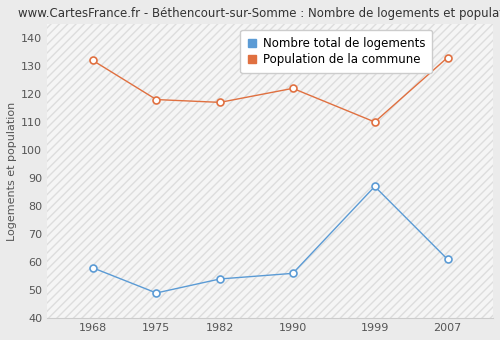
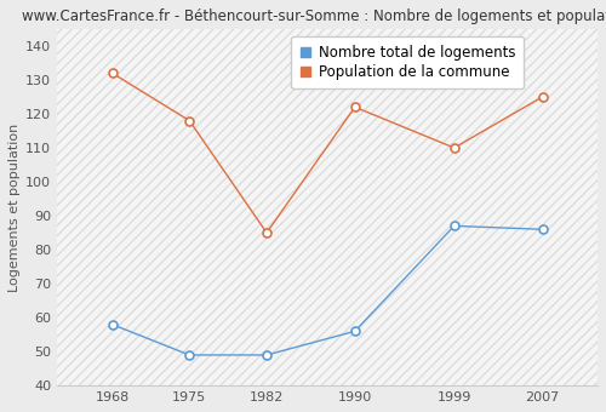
Nombre total de logements/1982: 54 -> 49
Population de la commune/1982: 117 -> 85
Nombre total de logements/2007: 61 -> 86
Population de la commune/2007: 133 -> 125
